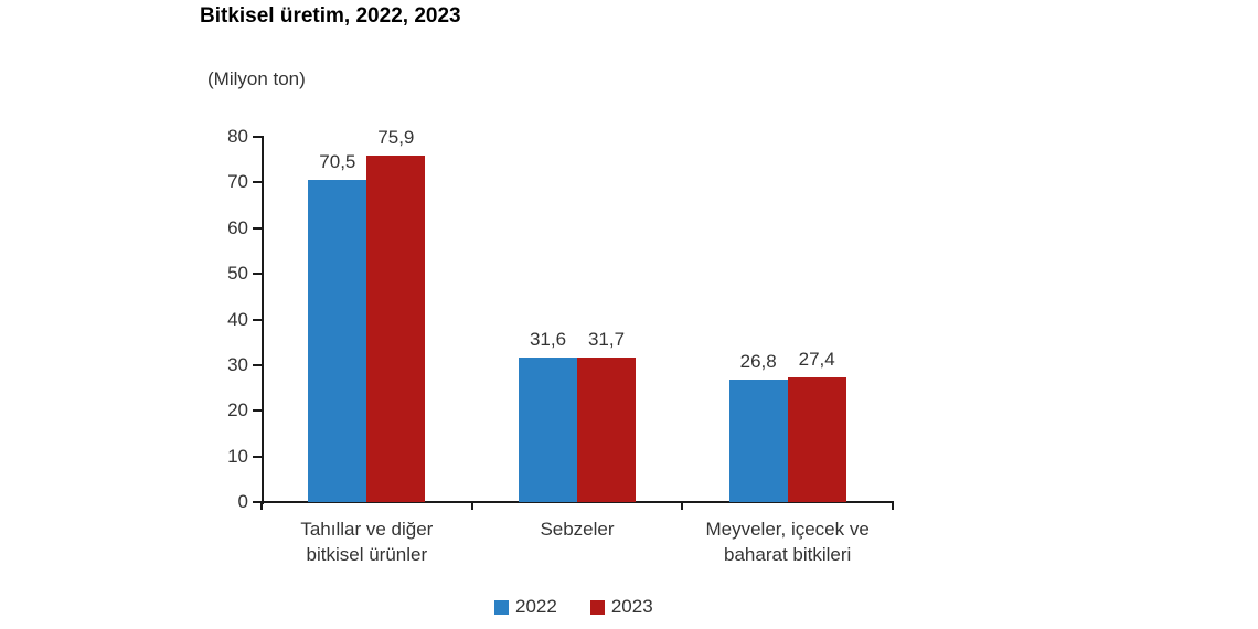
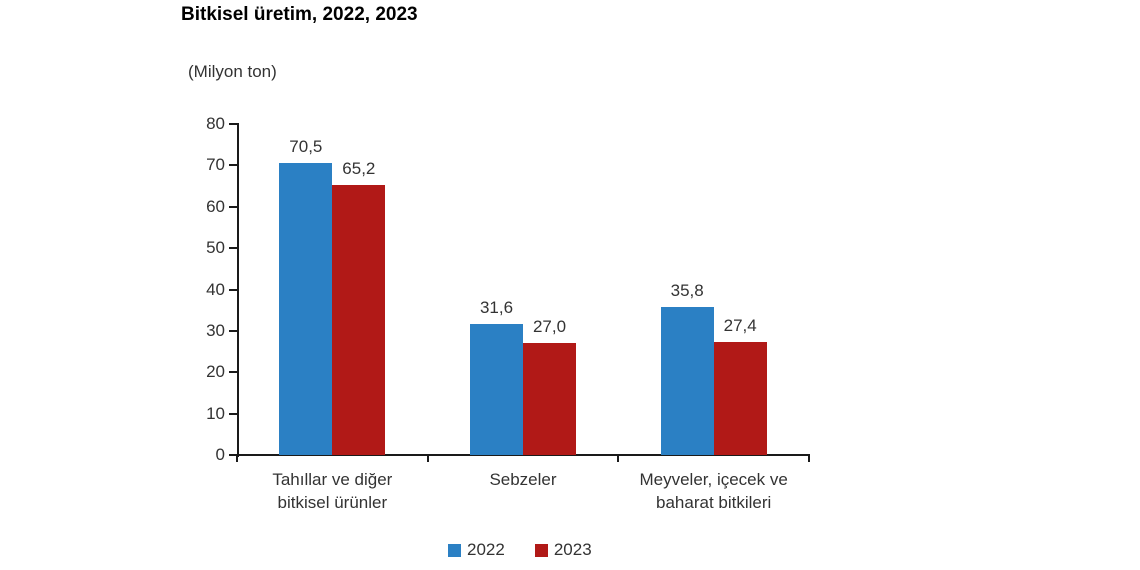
2023/Tahıllar ve diğer bitkisel ürünler: 75,9 -> 65,2
2023/Sebzeler: 31,7 -> 27,0
2022/Meyveler, içecek ve baharat bitkileri: 26,8 -> 35,8
